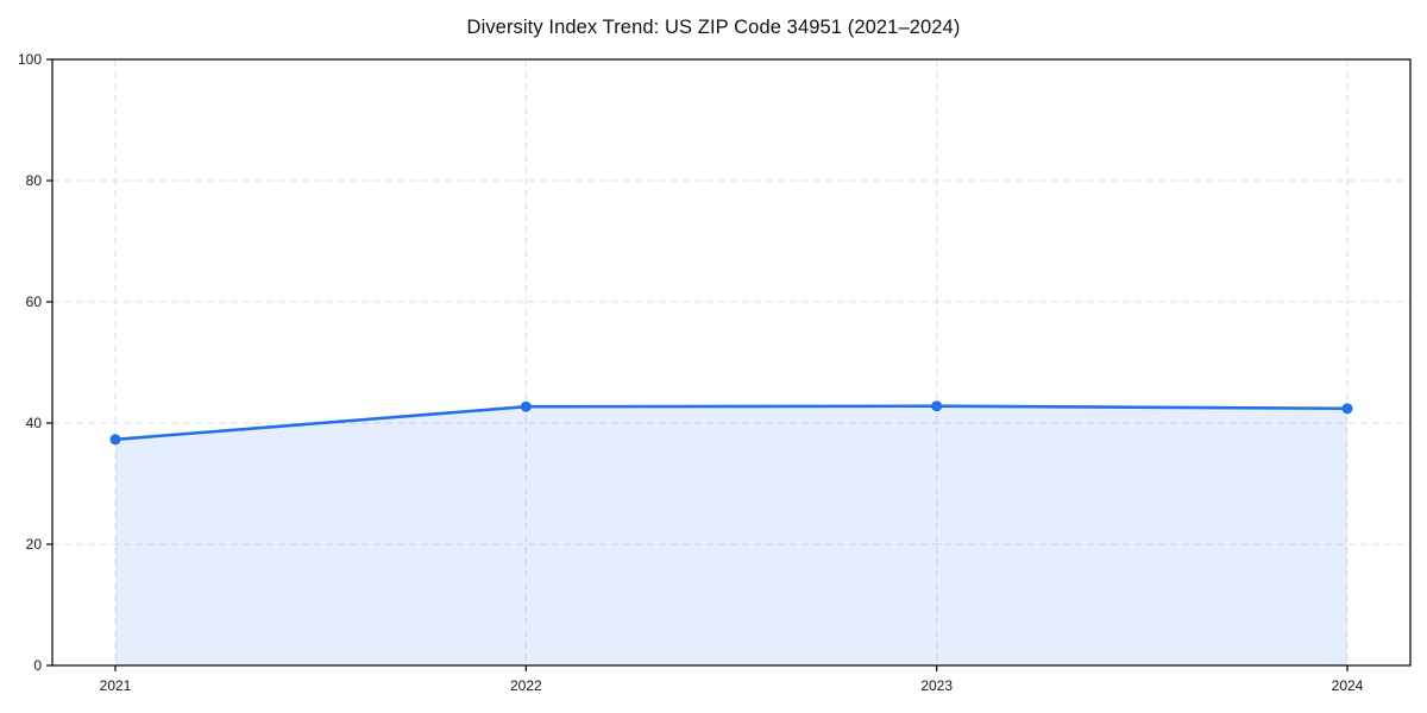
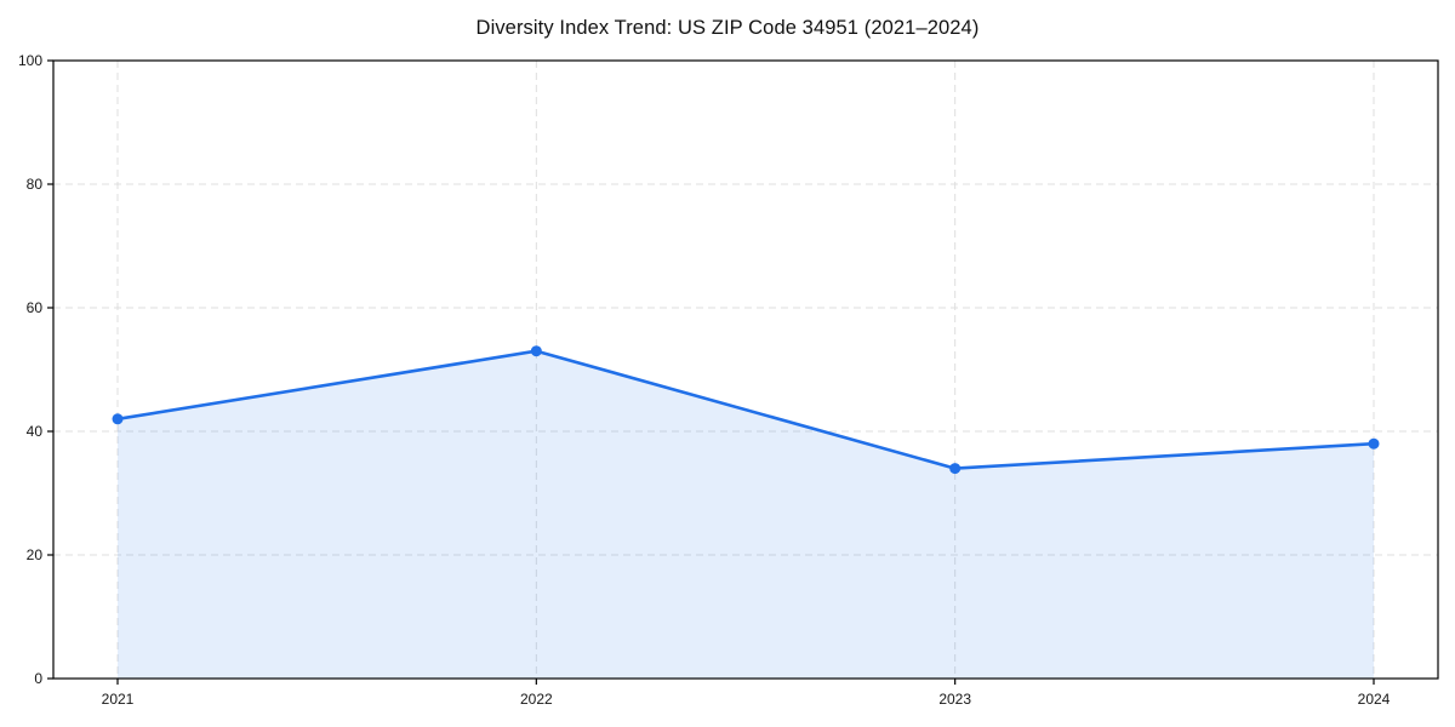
2021: 37 -> 42
2022: 43 -> 53
2023: 43 -> 34
2024: 42 -> 38
